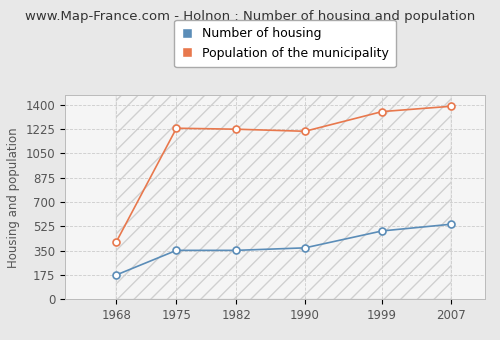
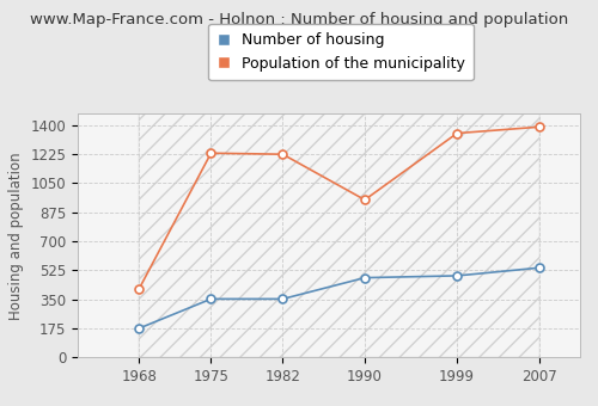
Number of housing/1990: 370 -> 480
Population of the municipality/1990: 1210 -> 950
